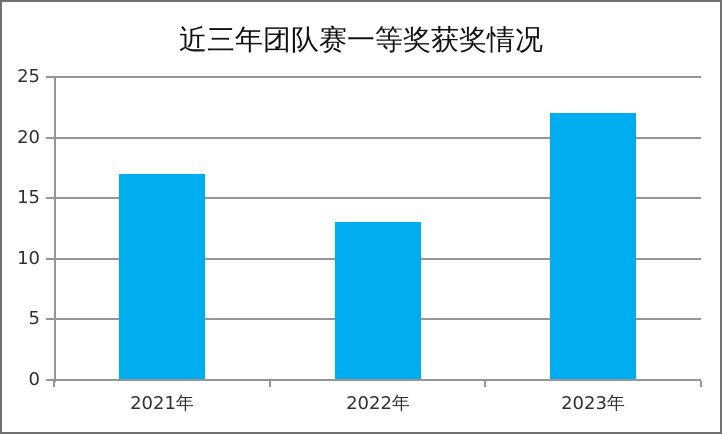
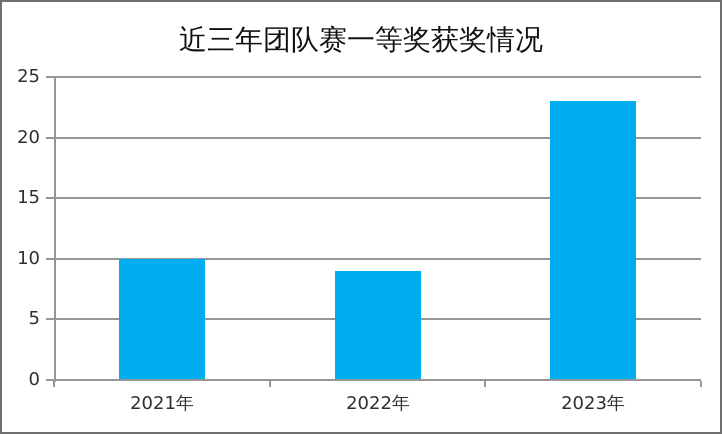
2021年: 17 -> 10
2022年: 13 -> 9
2023年: 22 -> 23
